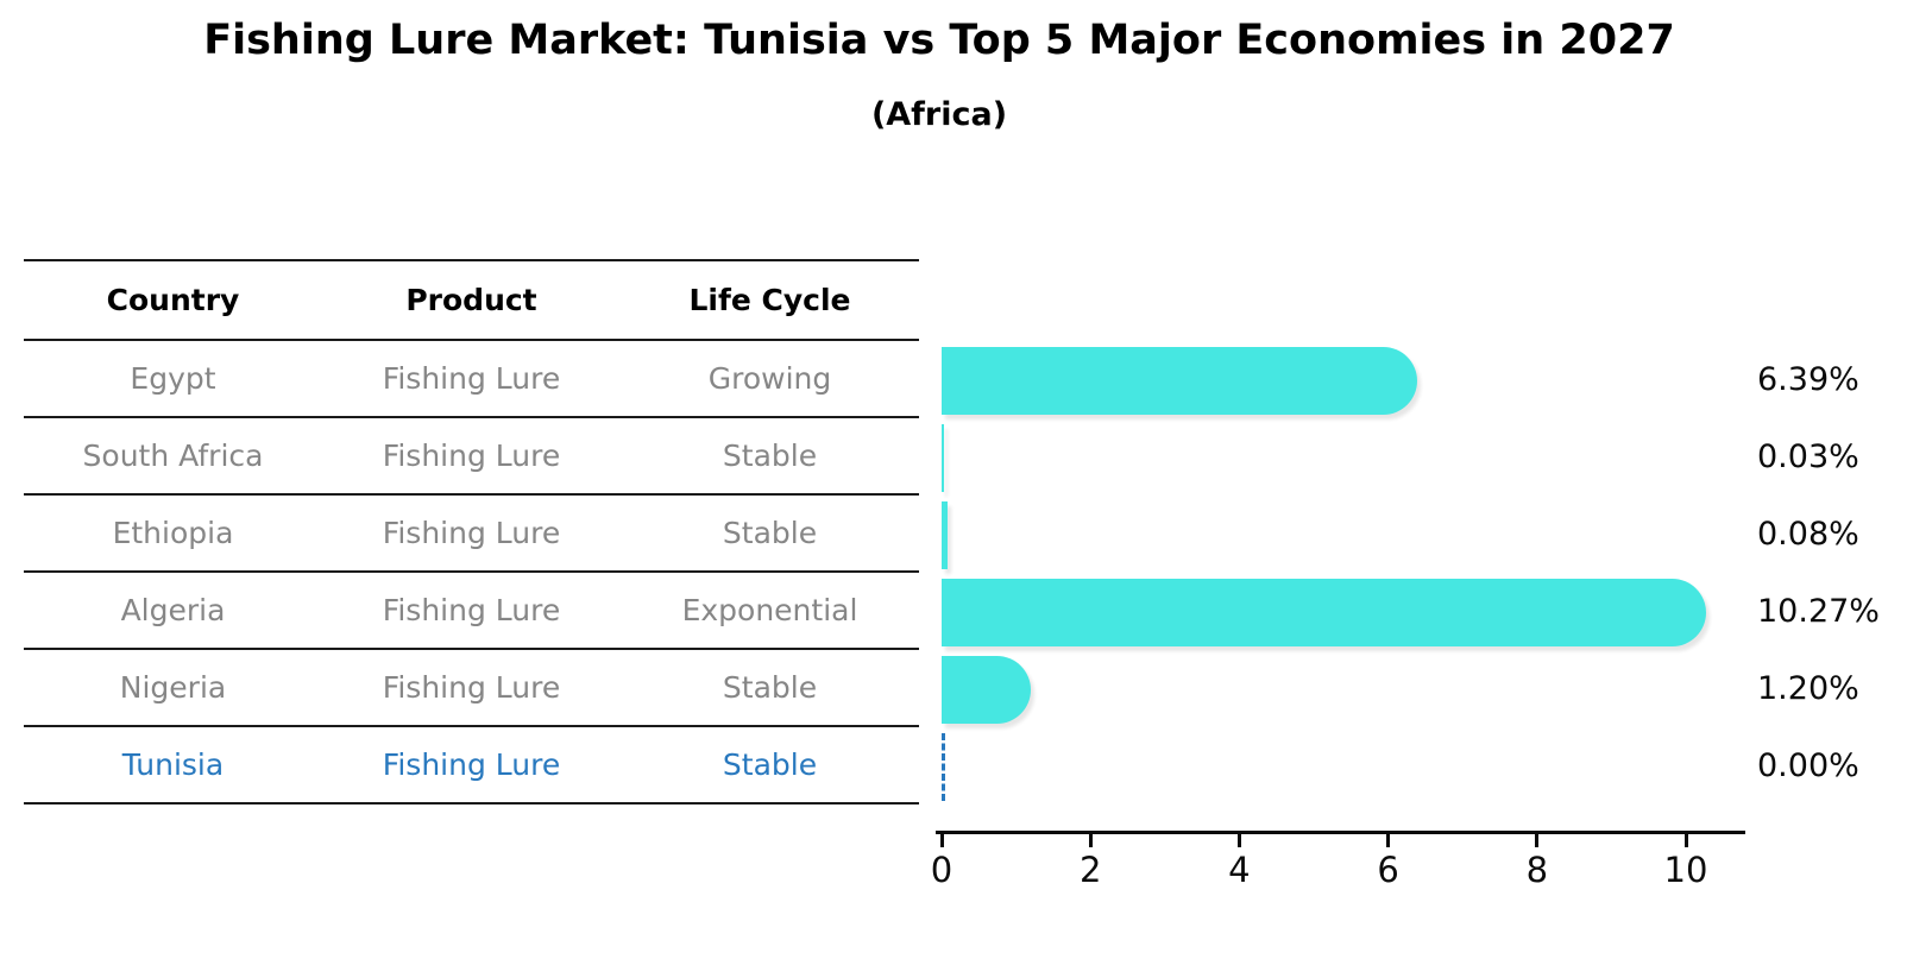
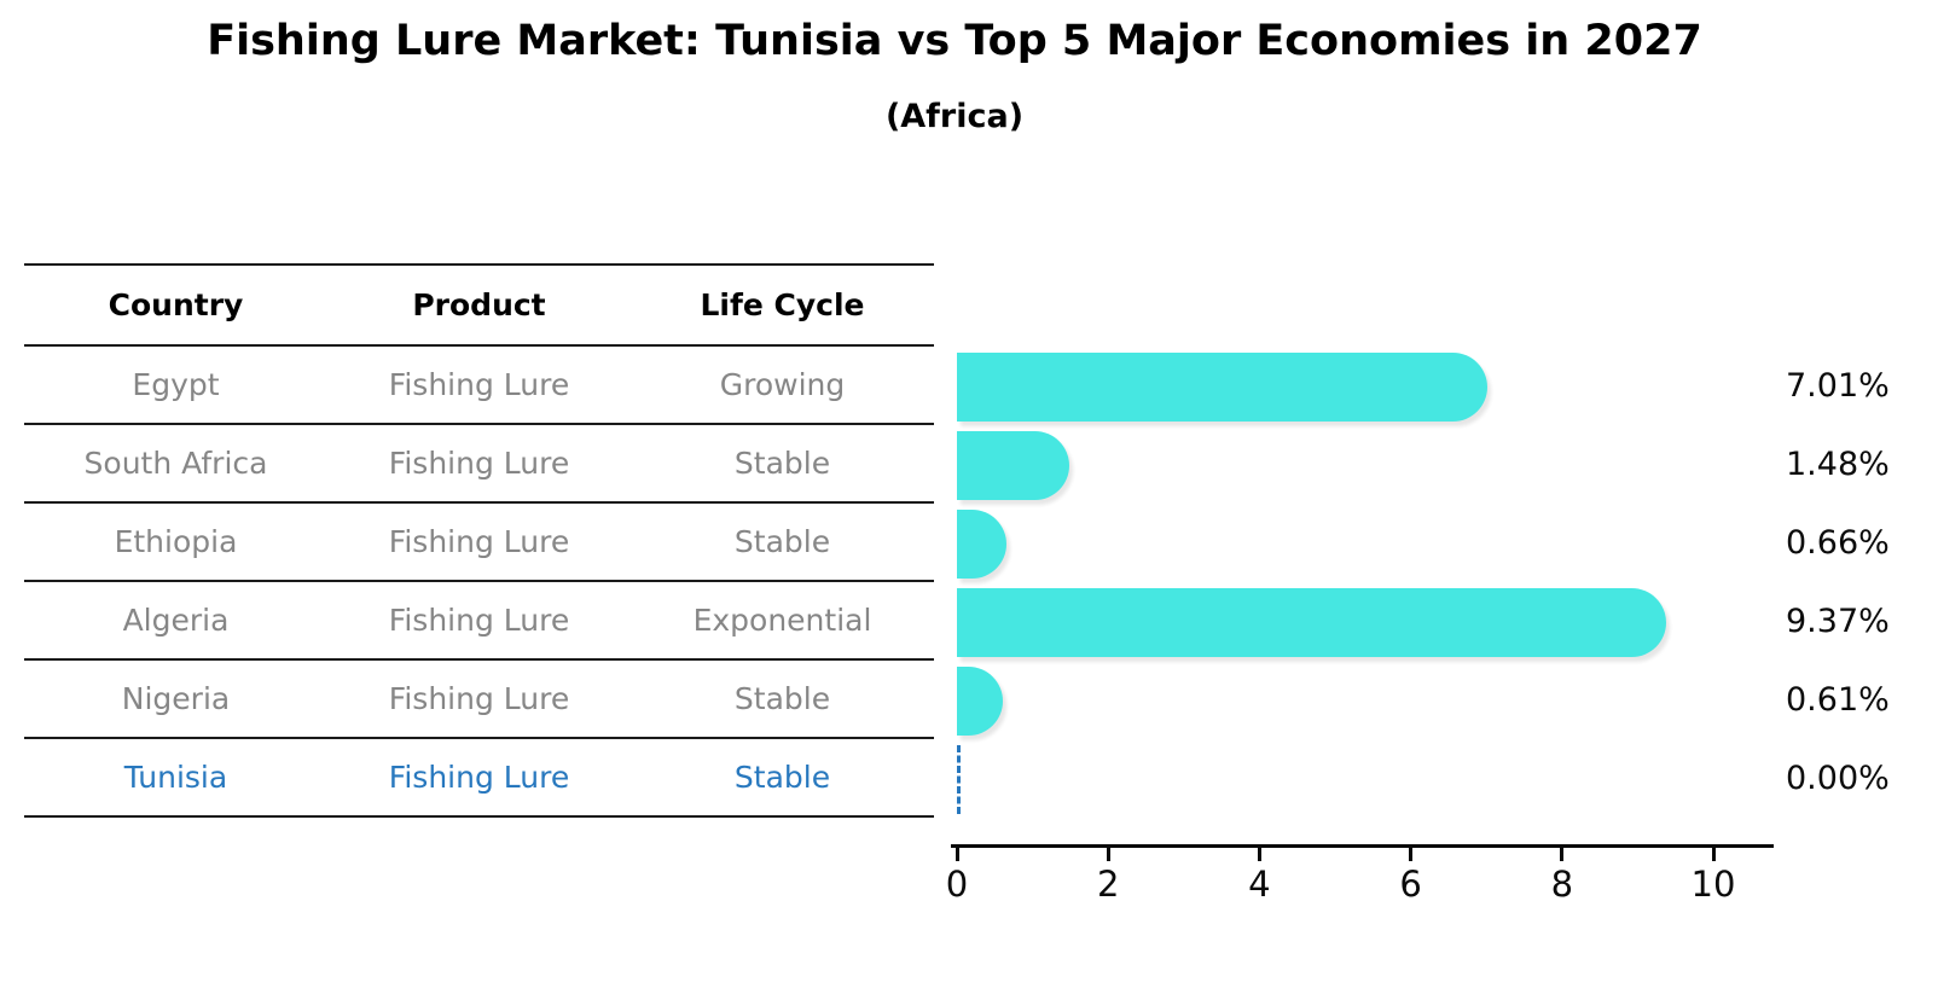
Egypt: 6.39% -> 7.01%
South Africa: 0.03% -> 1.48%
Ethiopia: 0.08% -> 0.66%
Algeria: 10.27% -> 9.37%
Nigeria: 1.20% -> 0.61%
